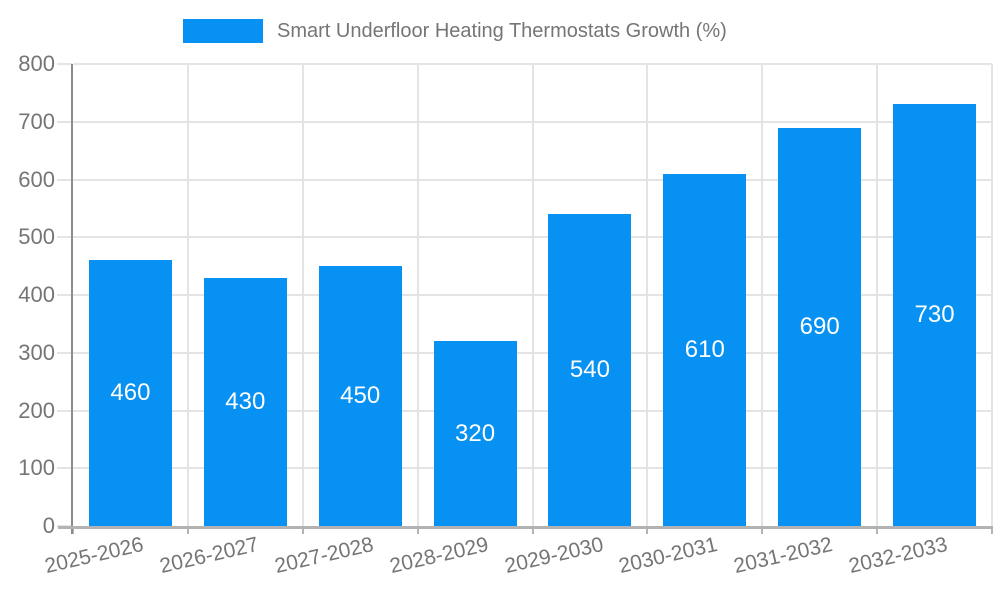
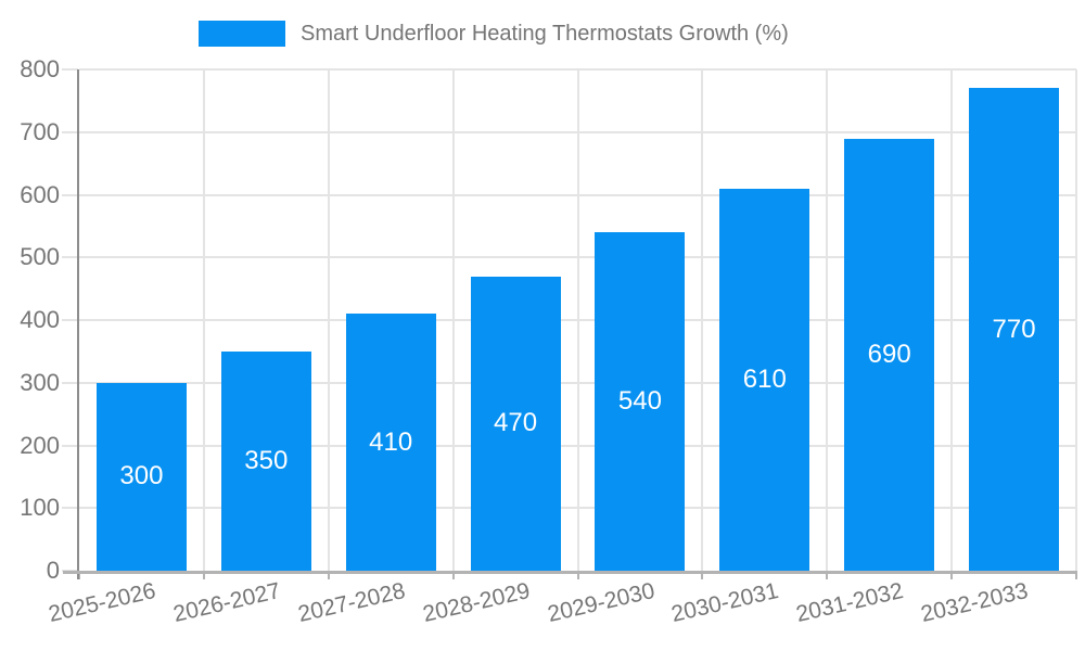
2025-2026: 460 -> 300
2026-2027: 430 -> 350
2027-2028: 450 -> 410
2028-2029: 320 -> 470
2032-2033: 730 -> 770
